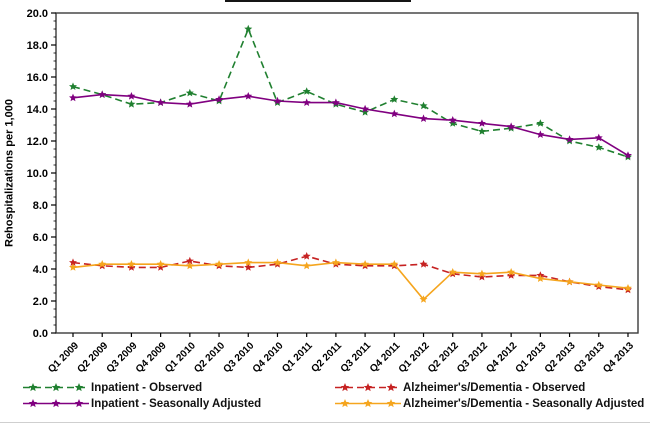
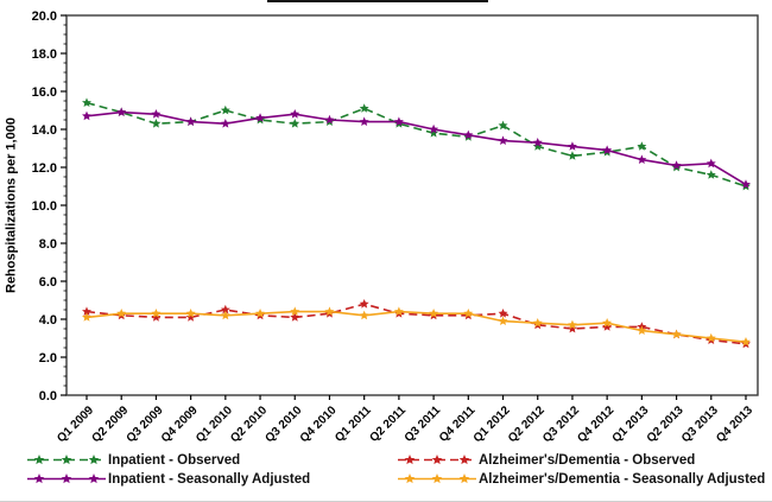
Inpatient - Observed/Q3 2010: 19.0 -> 14.3
Inpatient - Observed/Q4 2011: 14.6 -> 13.6
Alzheimer's/Dementia - Seasonally Adjusted/Q1 2012: 2.1 -> 3.9
